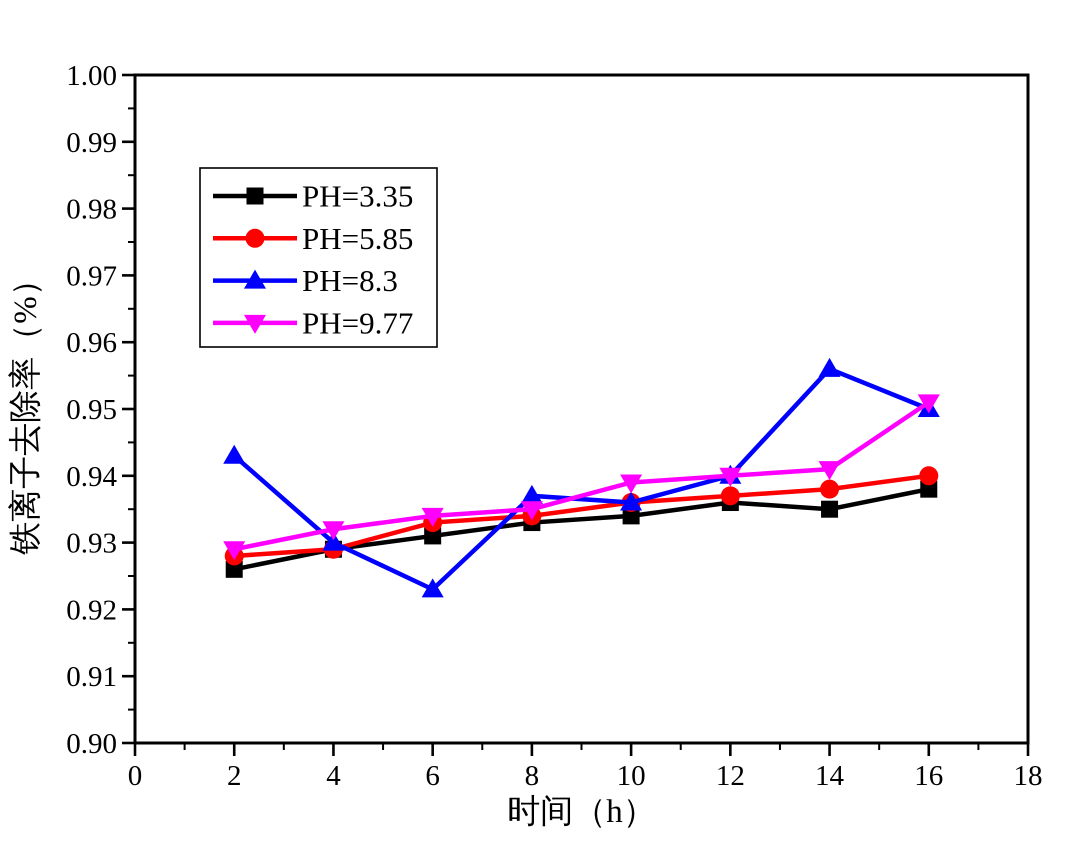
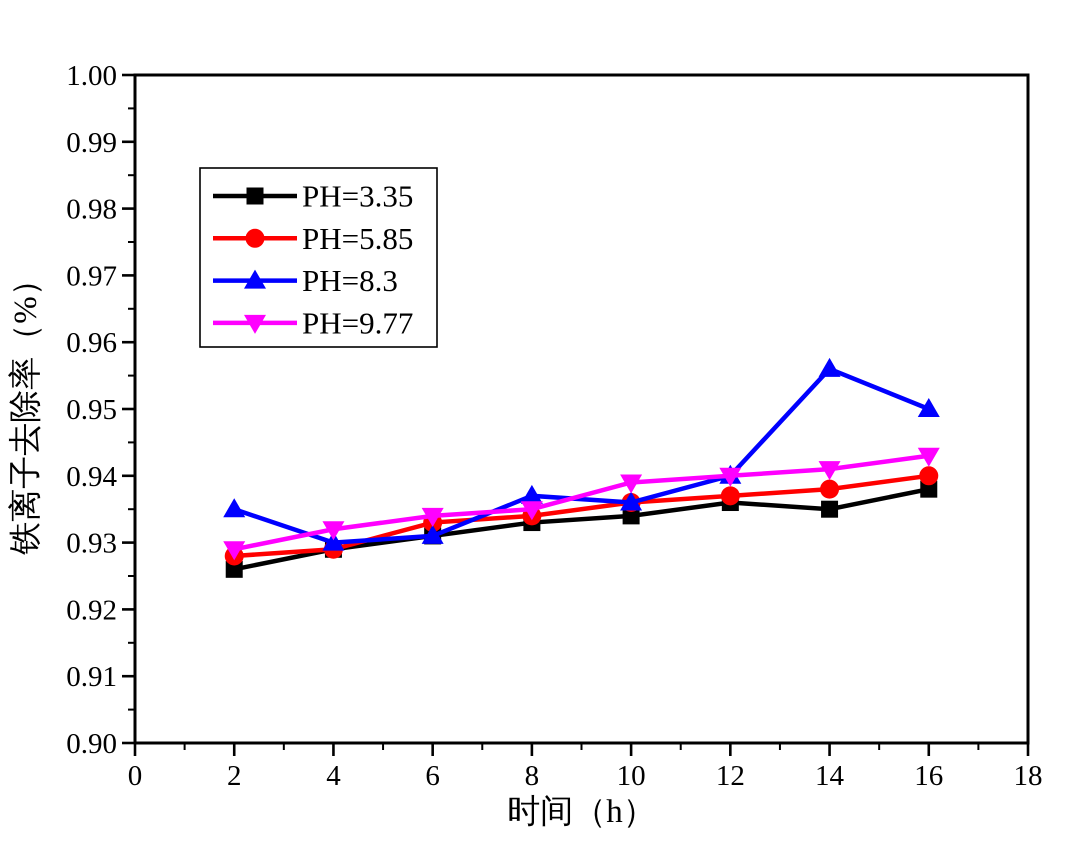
PH=8.3/2: 0.943 -> 0.935
PH=8.3/6: 0.923 -> 0.931
PH=9.77/16: 0.951 -> 0.943
